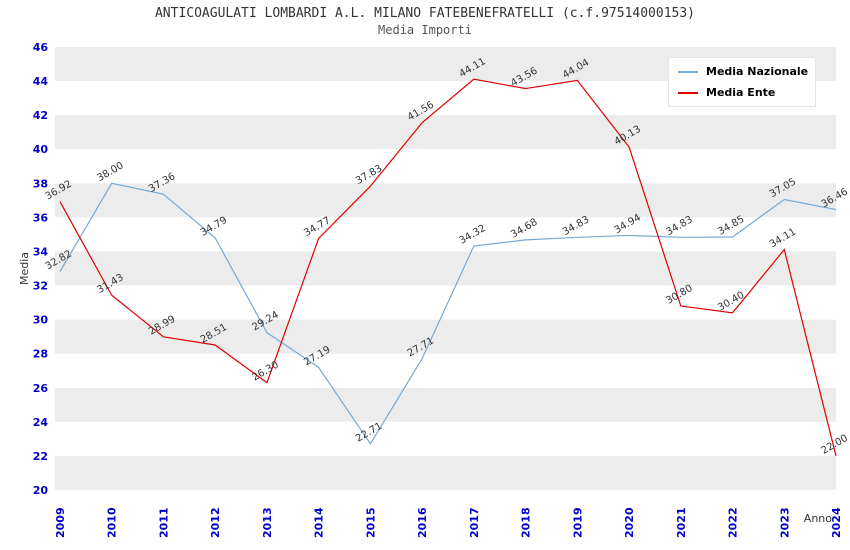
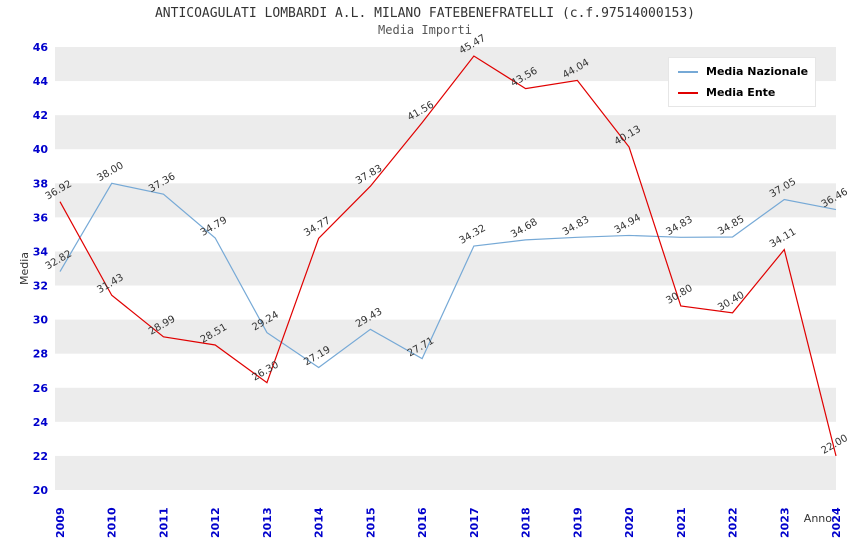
Media Nazionale/2015: 22.71 -> 29.43
Media Ente/2017: 44.11 -> 45.47
